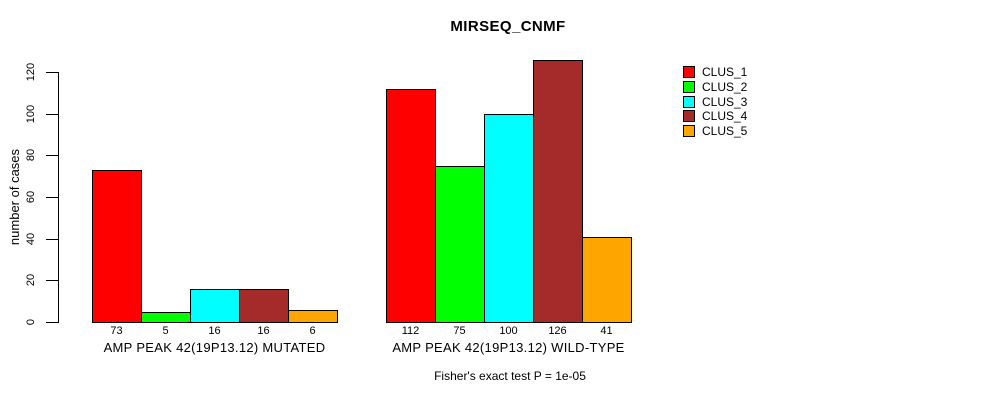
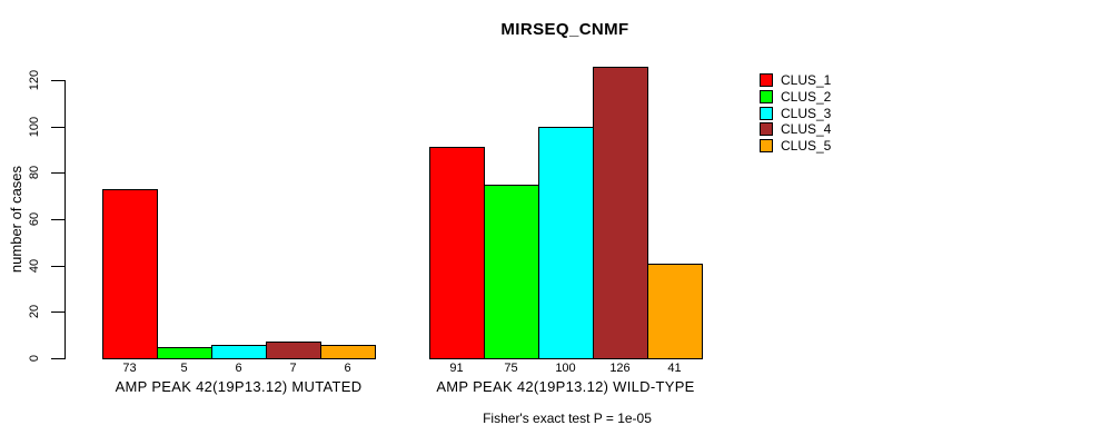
CLUS_3/AMP PEAK 42(19P13.12) MUTATED: 16 -> 6
CLUS_4/AMP PEAK 42(19P13.12) MUTATED: 16 -> 7
CLUS_1/AMP PEAK 42(19P13.12) WILD-TYPE: 112 -> 91
